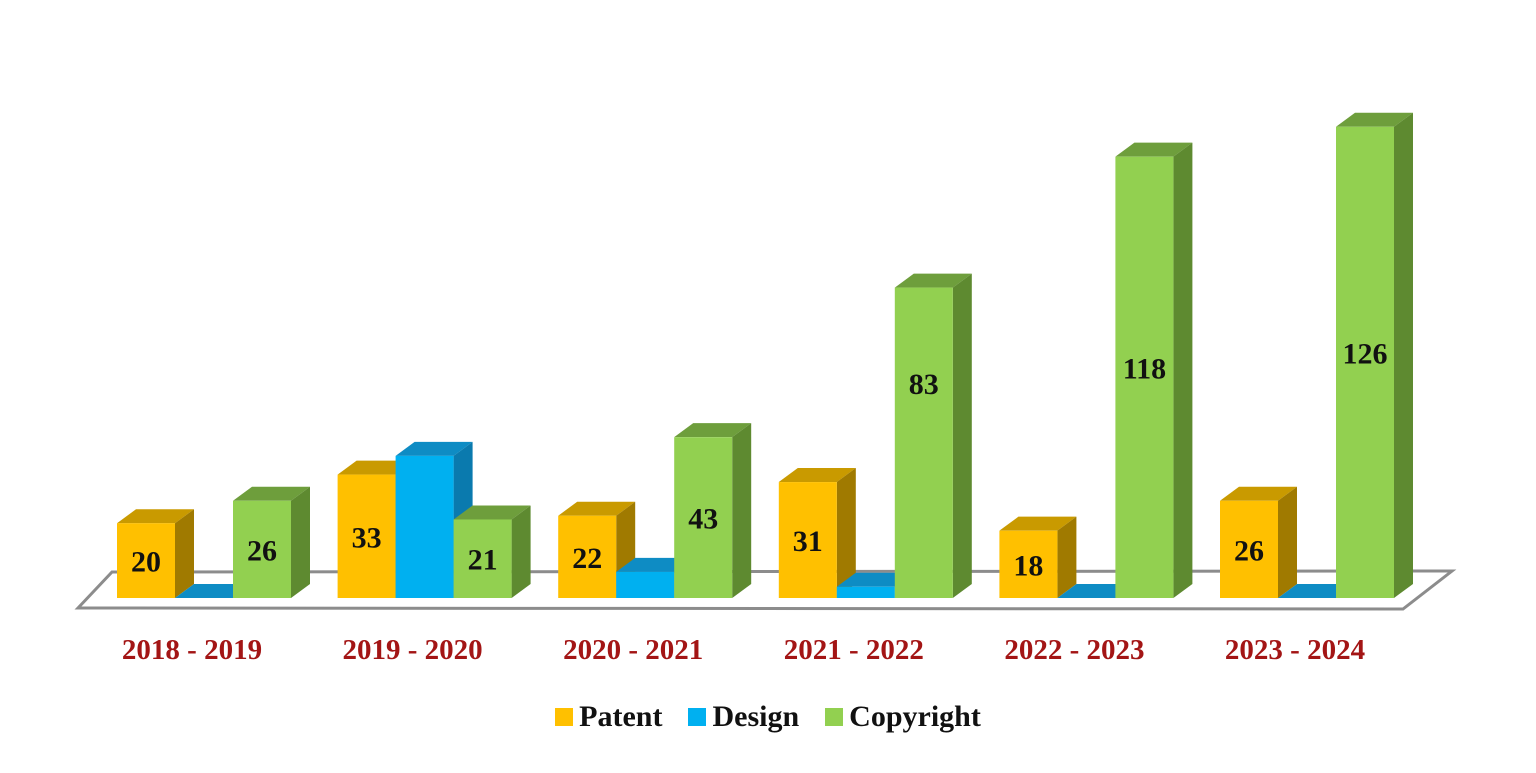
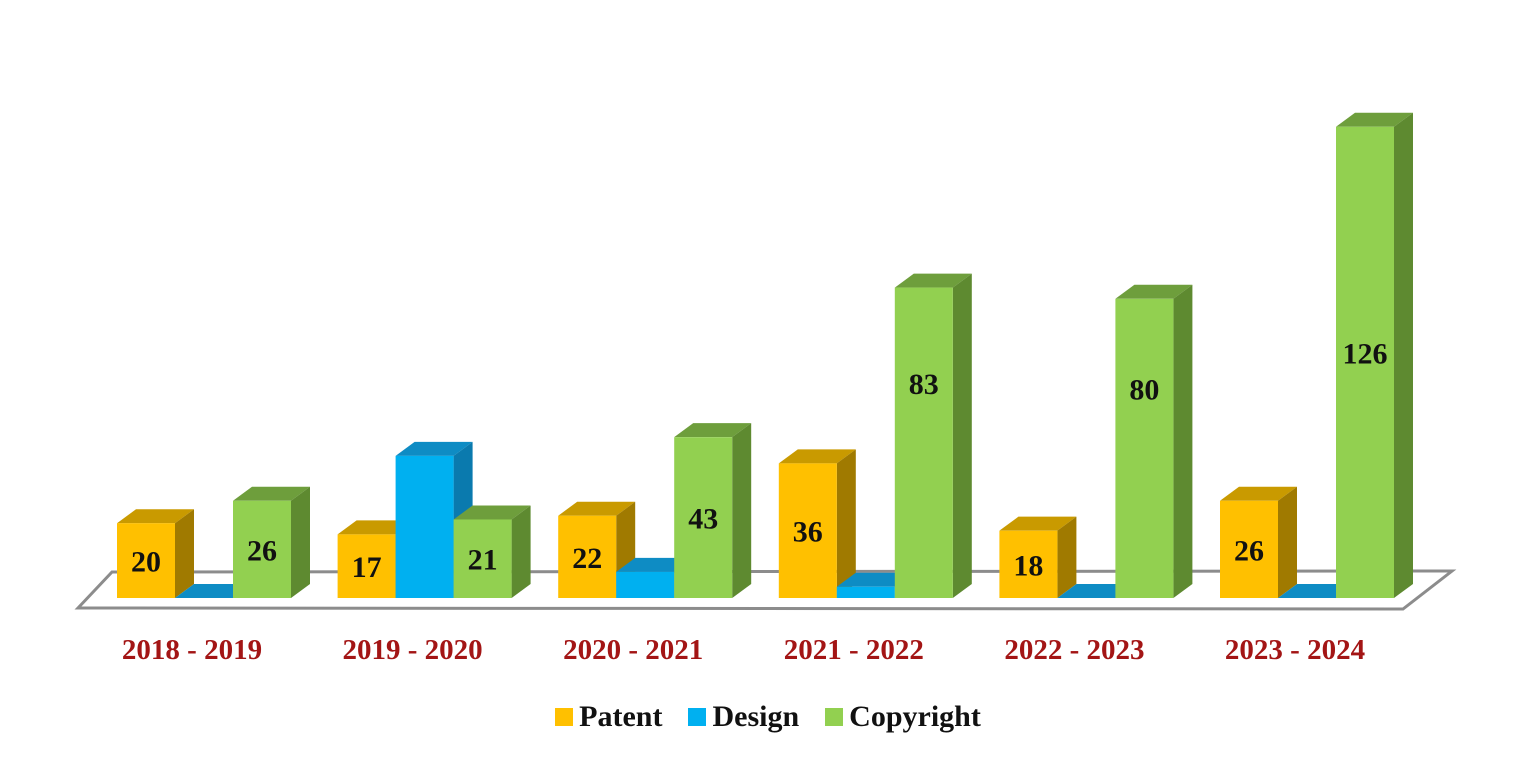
Patent/2019 - 2020: 33 -> 17
Patent/2021 - 2022: 31 -> 36
Copyright/2022 - 2023: 118 -> 80
